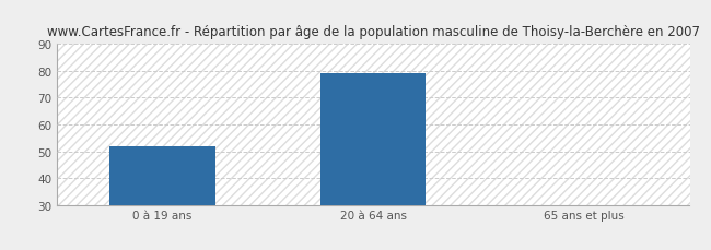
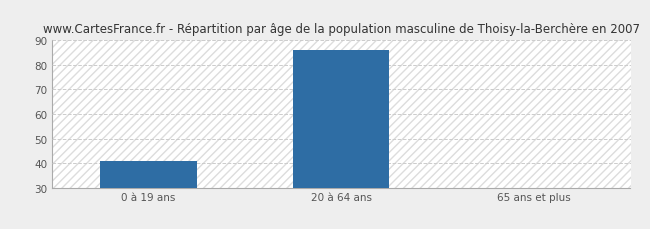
0 à 19 ans: 52 -> 41
20 à 64 ans: 79 -> 86
